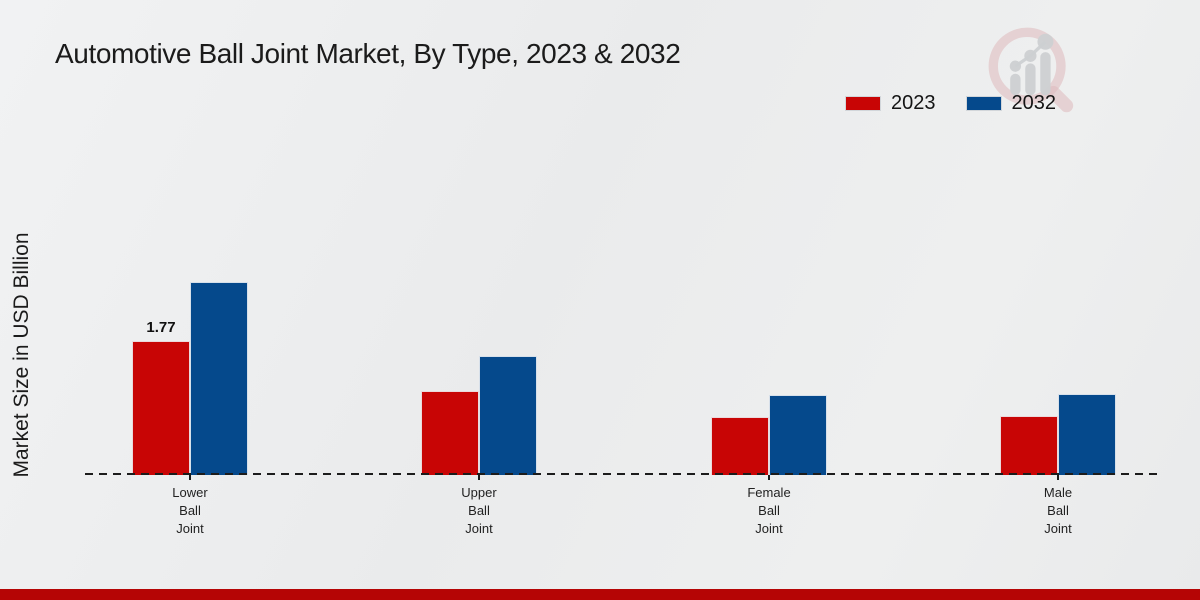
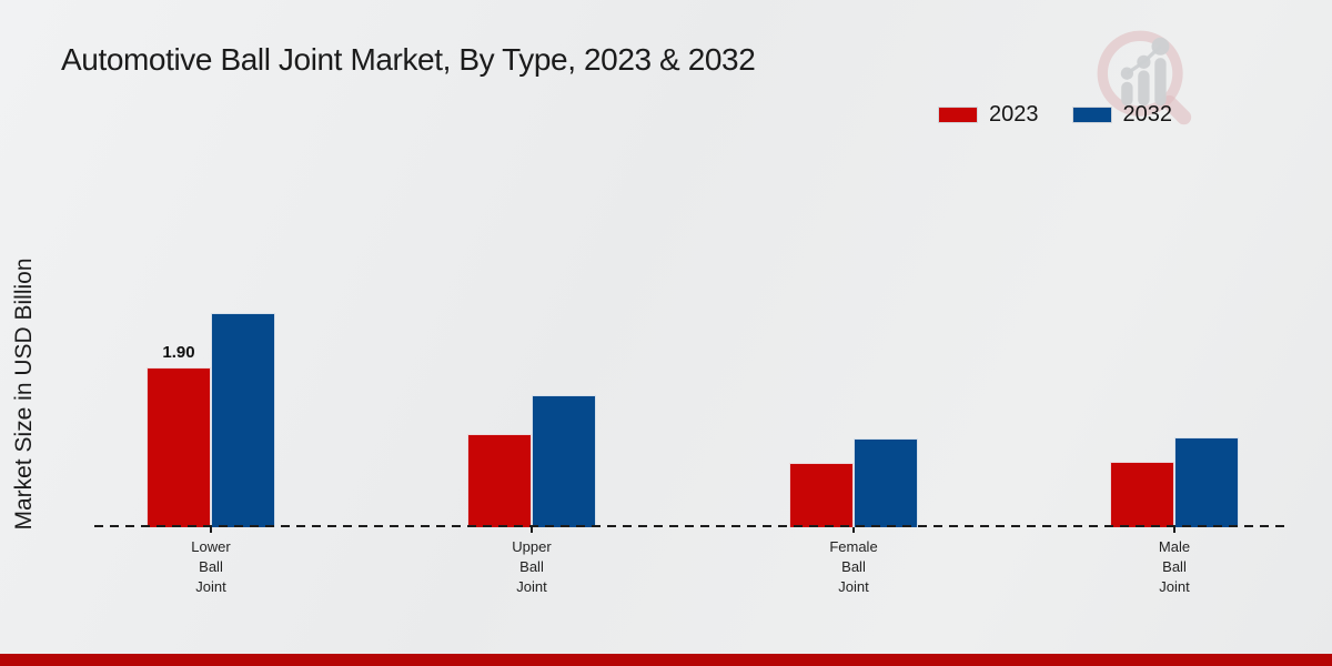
2023/Lower Ball Joint: 1.77 -> 1.90
